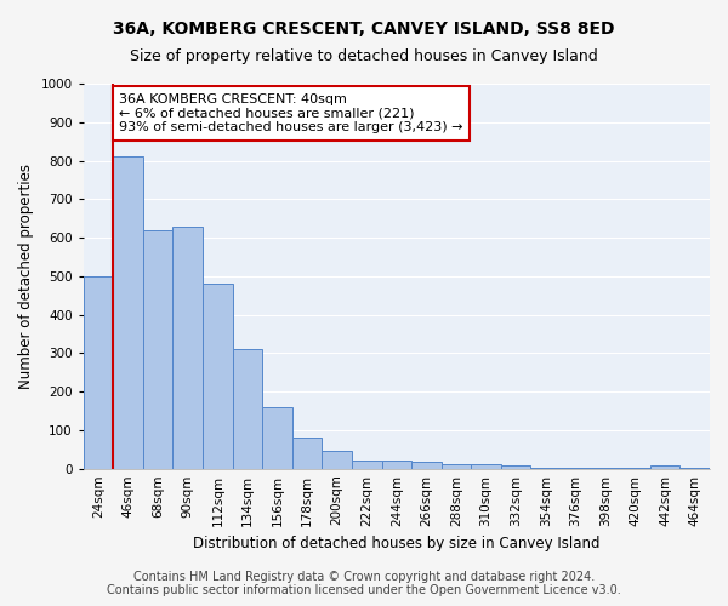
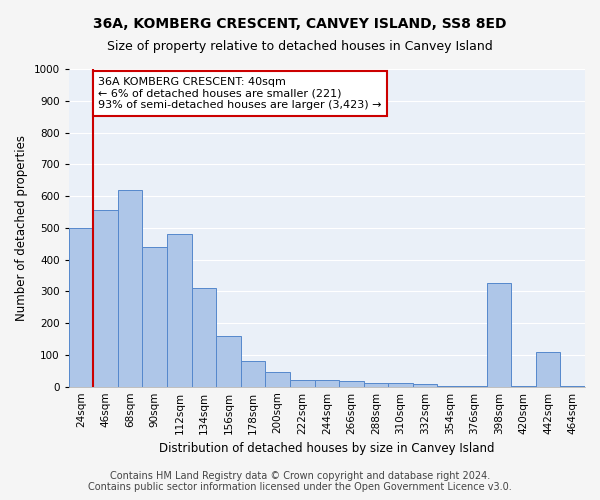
46sqm: 810 -> 555
90sqm: 630 -> 440
398sqm: 1 -> 325
442sqm: 10 -> 110
